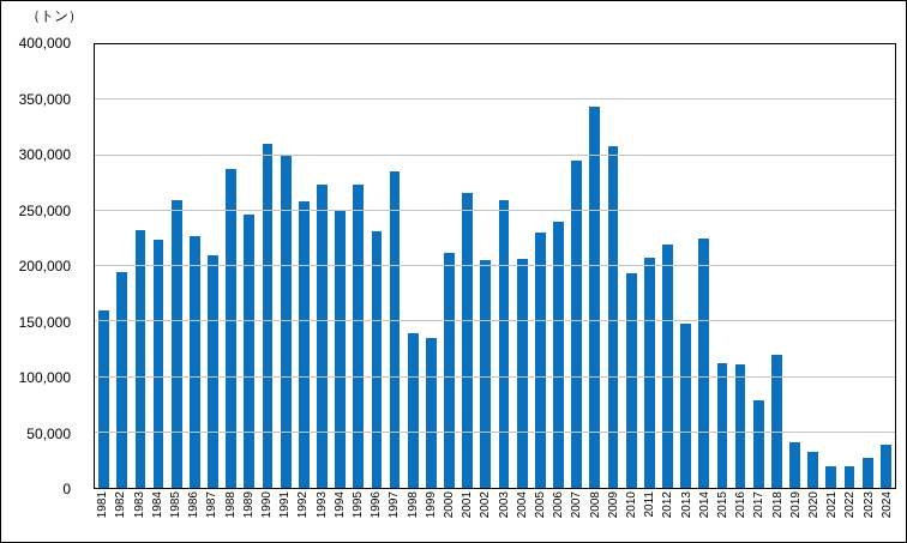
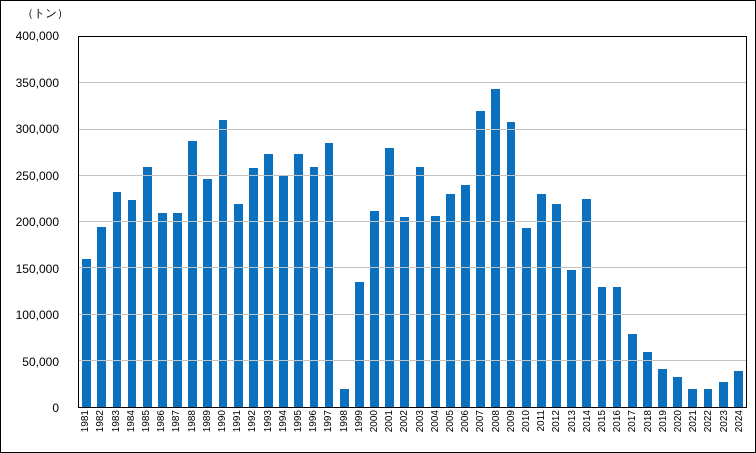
1986: 230000 -> 210000
1991: 300000 -> 220000
1996: 230000 -> 260000
1998: 140000 -> 20000
2001: 270000 -> 280000
2007: 300000 -> 320000
2011: 210000 -> 230000
2015: 110000 -> 130000
2016: 110000 -> 130000
2018: 120000 -> 60000
